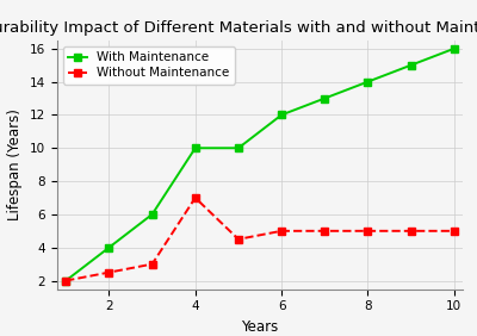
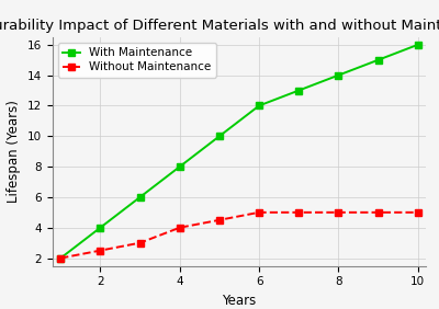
With Maintenance/4: 10 -> 8
Without Maintenance/4: 7.0 -> 4.0
